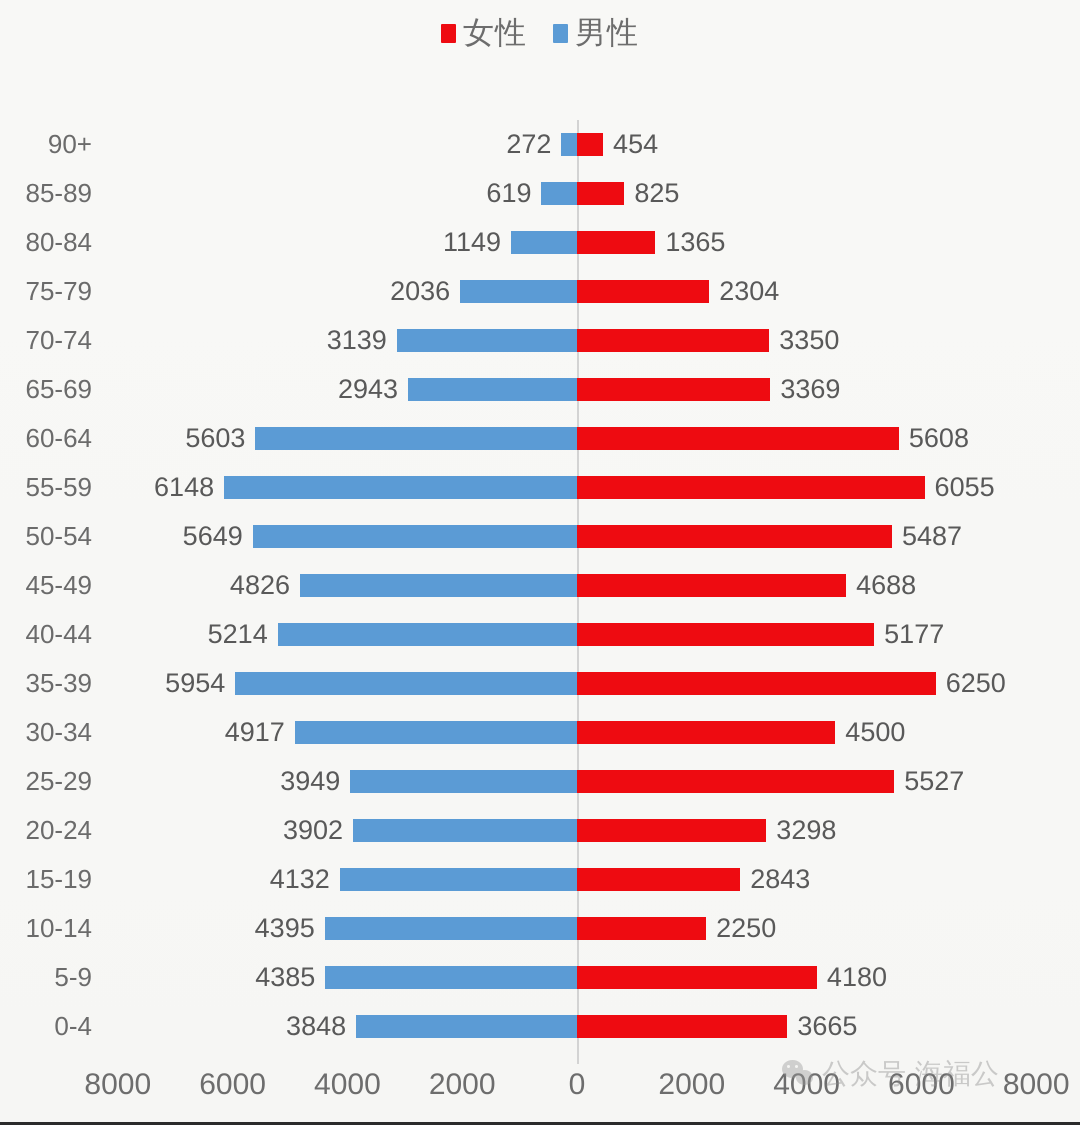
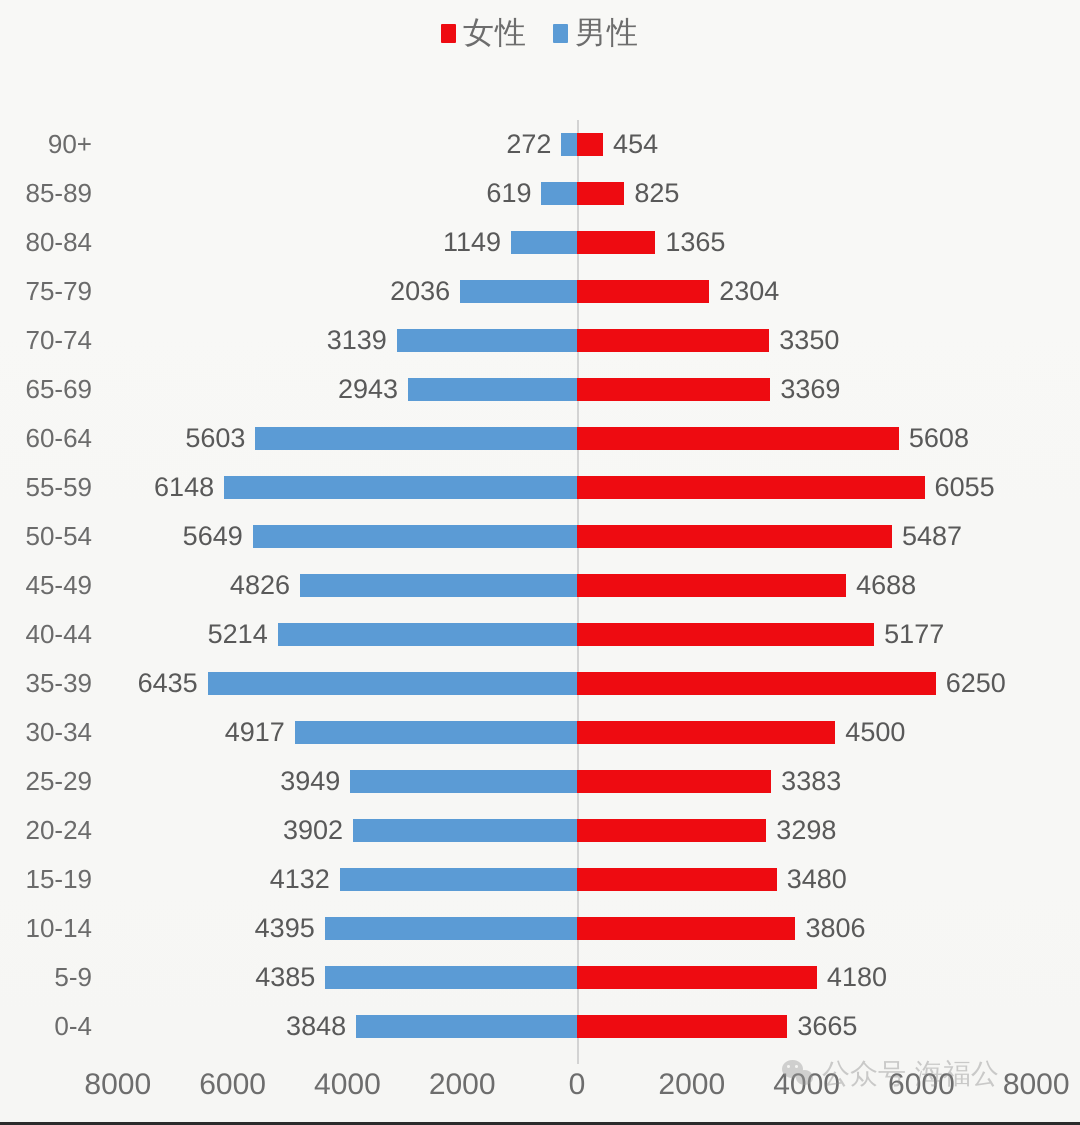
男性/35-39: 5954 -> 6435
女性/25-29: 5527 -> 3383
女性/15-19: 2843 -> 3480
女性/10-14: 2250 -> 3806
